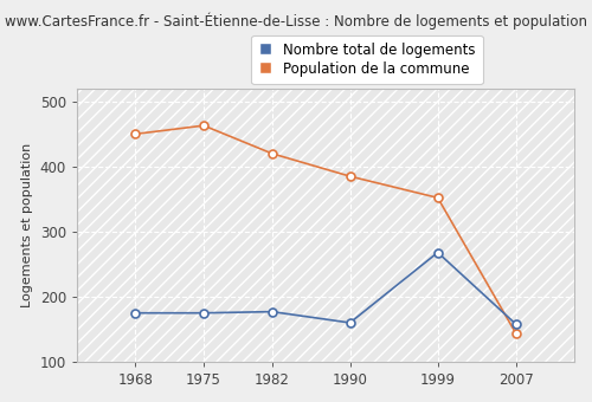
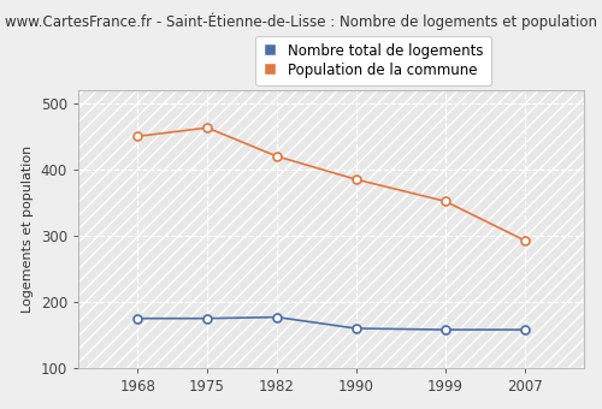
Nombre total de logements/1999: 268 -> 158
Population de la commune/2007: 144 -> 293
